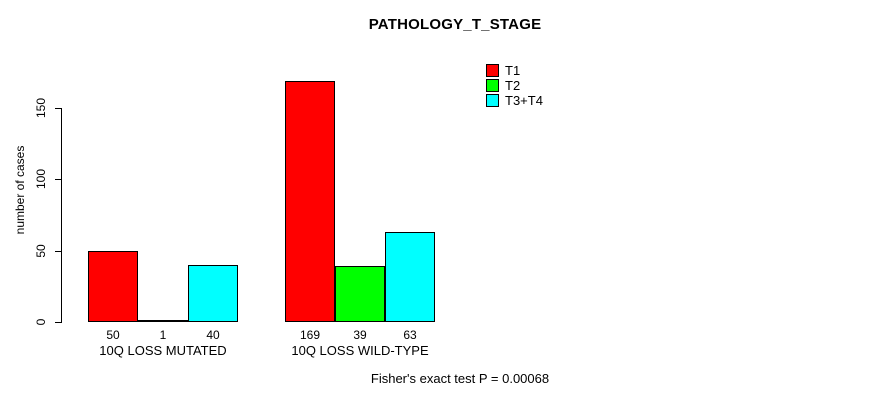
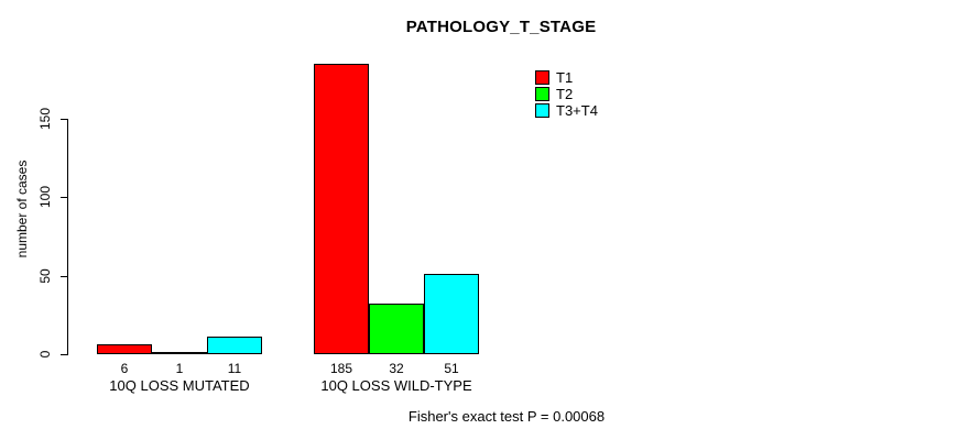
T1/10Q LOSS MUTATED: 50 -> 6
T3+T4/10Q LOSS MUTATED: 40 -> 11
T1/10Q LOSS WILD-TYPE: 169 -> 185
T2/10Q LOSS WILD-TYPE: 39 -> 32
T3+T4/10Q LOSS WILD-TYPE: 63 -> 51
